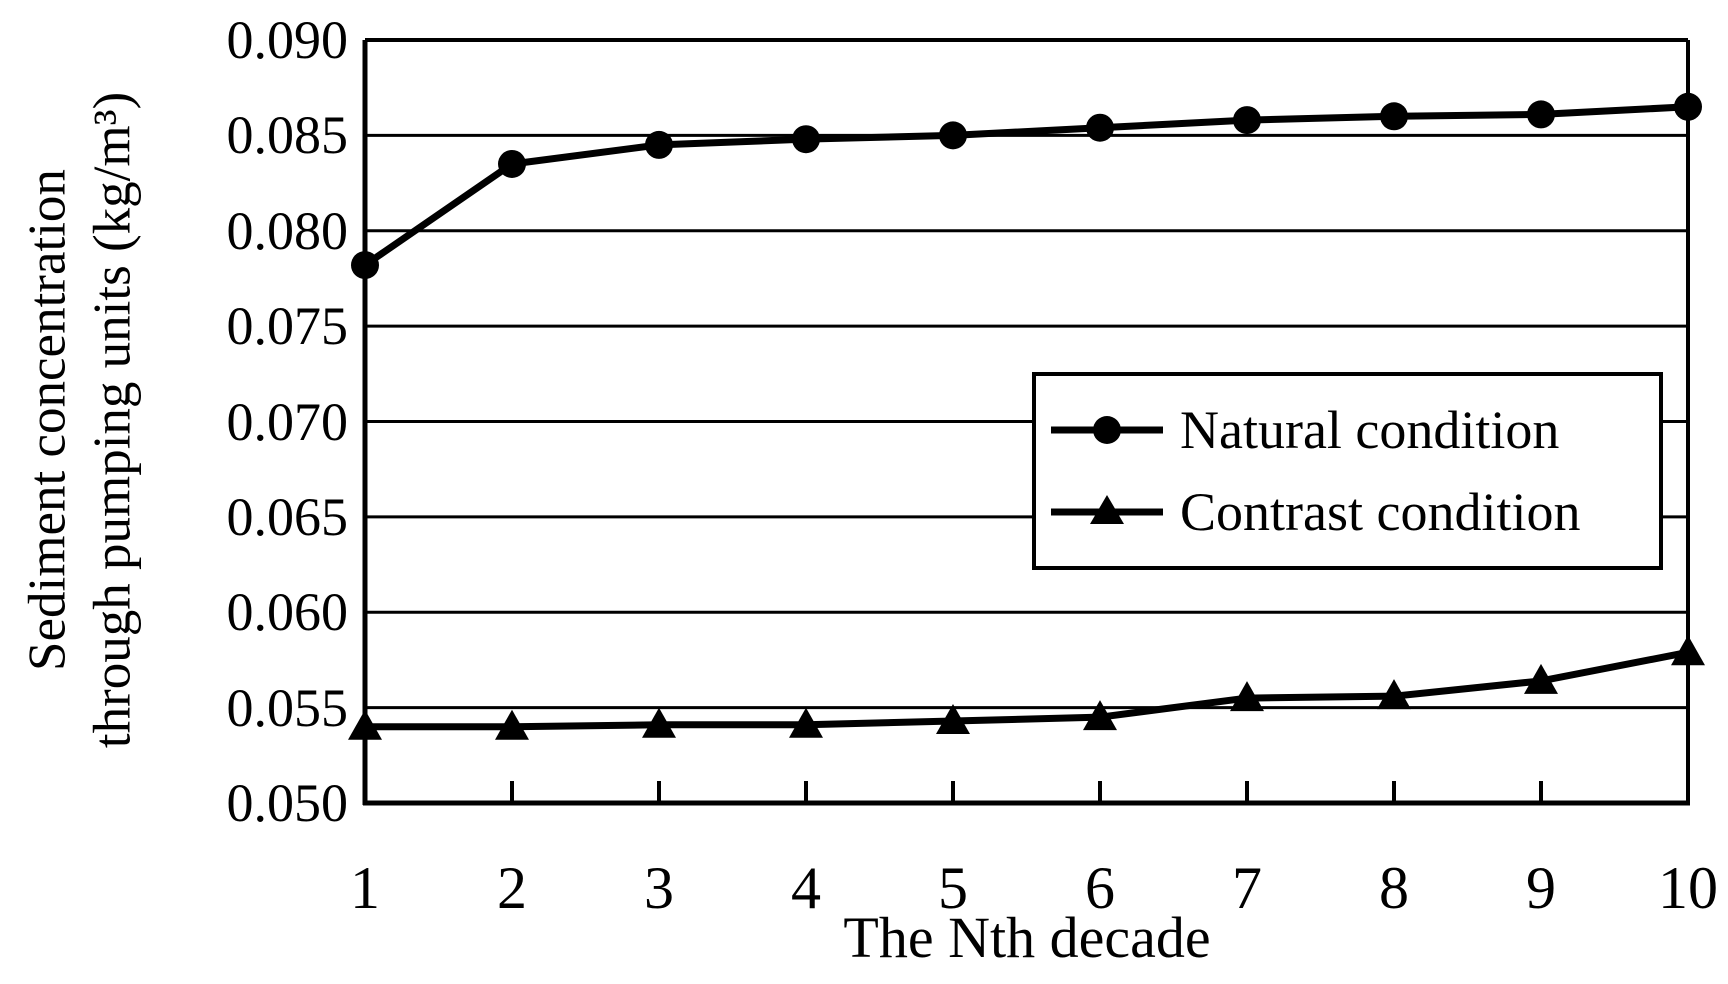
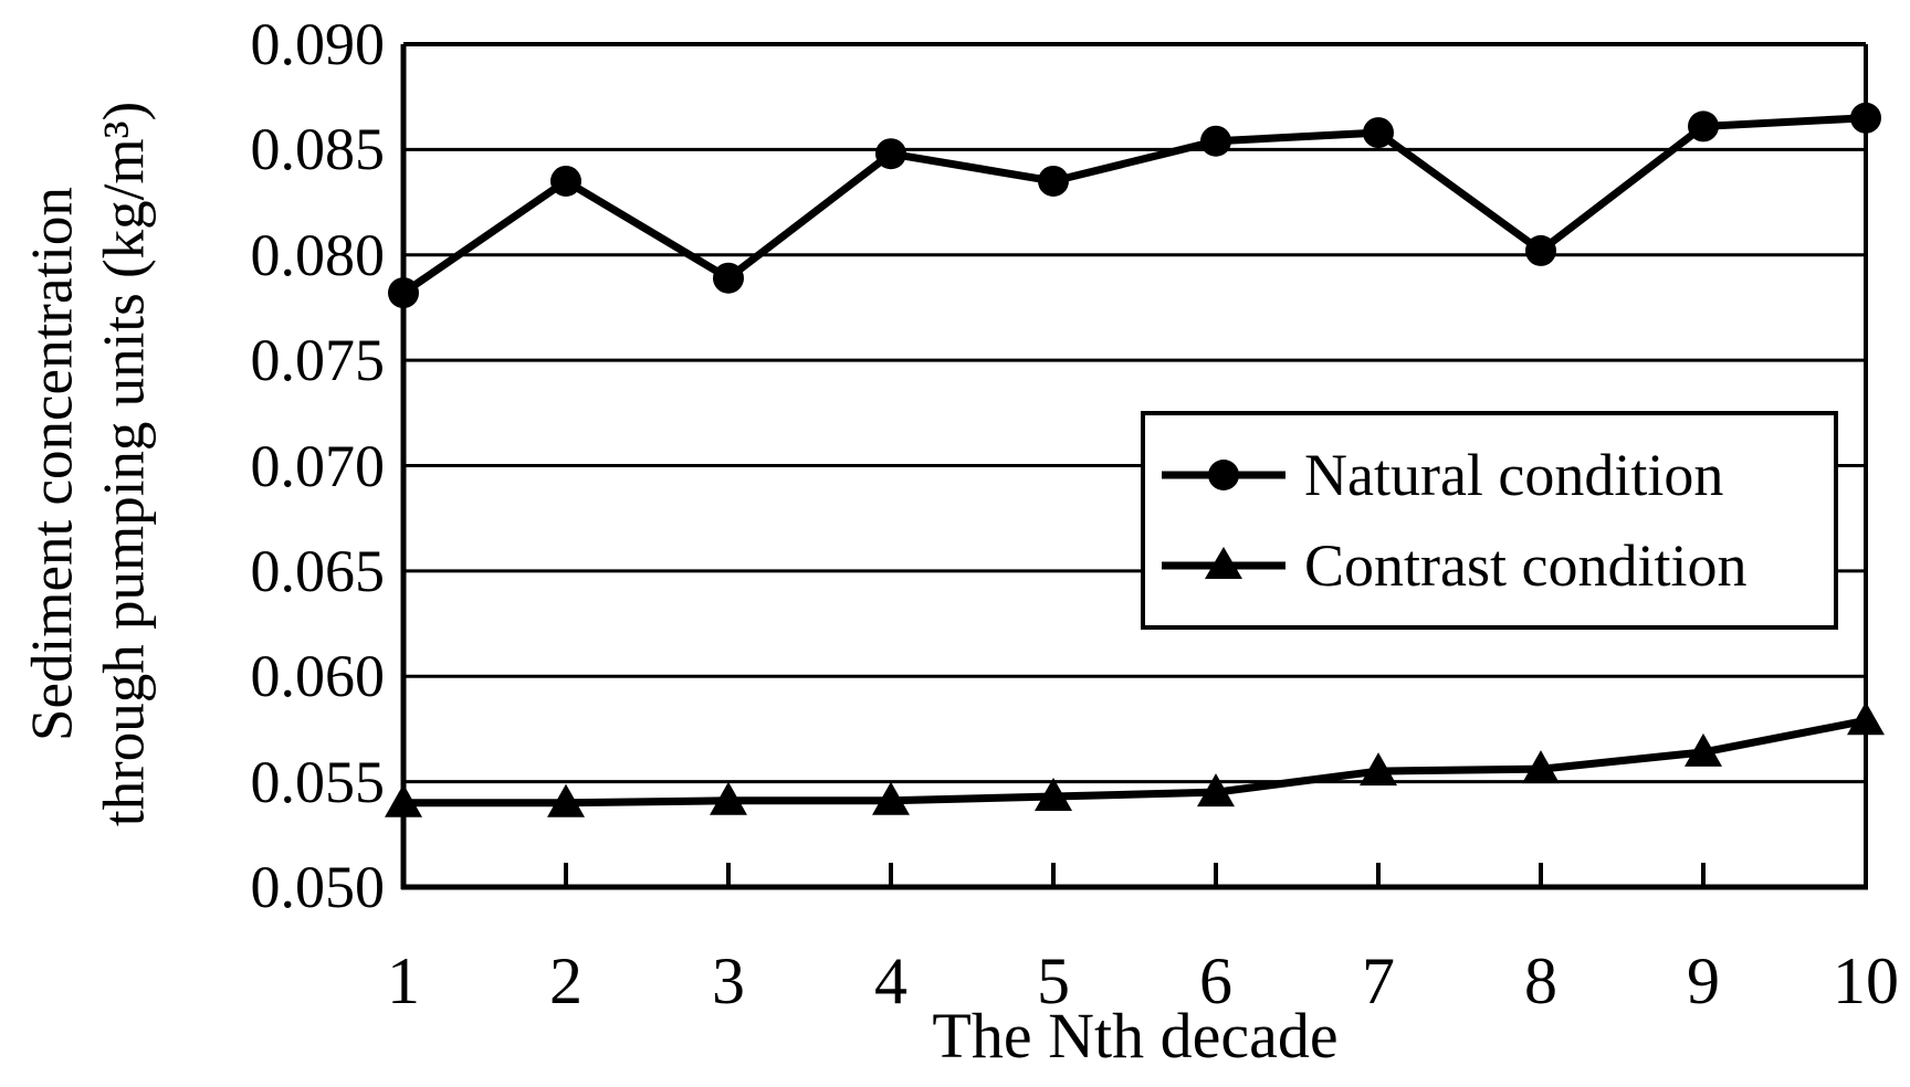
Natural condition/3: 0.0845 -> 0.0789
Natural condition/5: 0.0850 -> 0.0835
Natural condition/8: 0.0860 -> 0.0802
